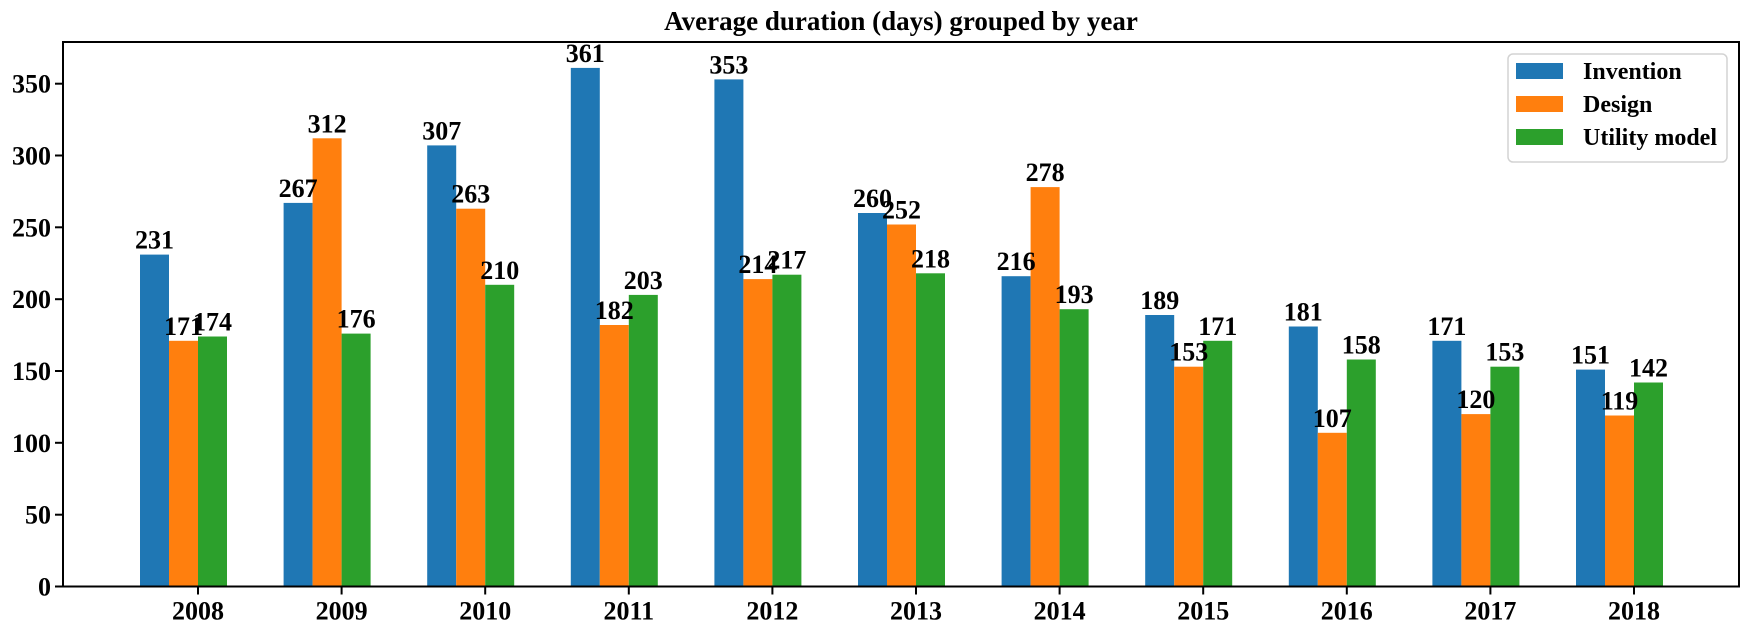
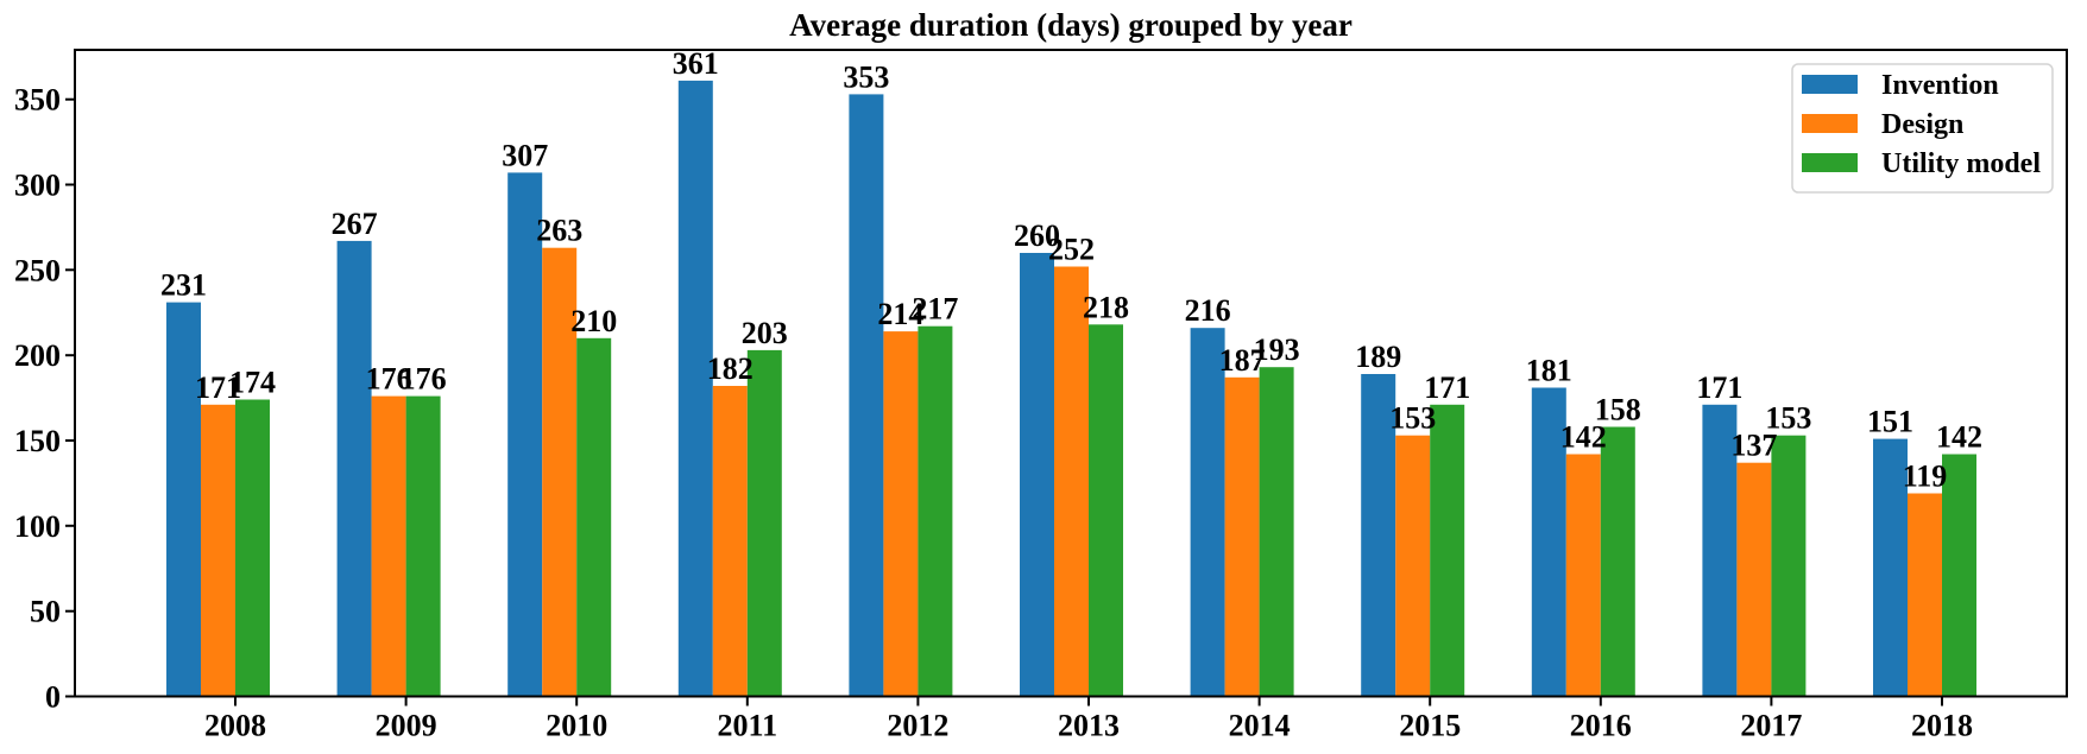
Design/2009: 312 -> 176
Design/2014: 278 -> 187
Design/2016: 107 -> 142
Design/2017: 120 -> 137
